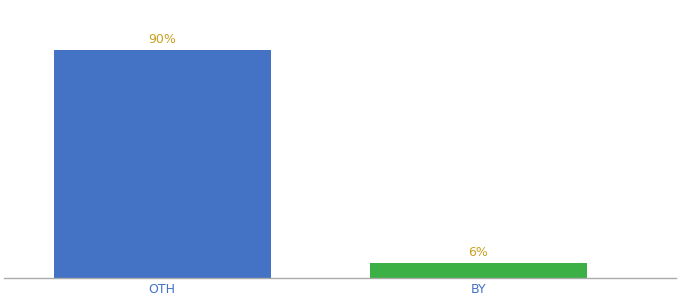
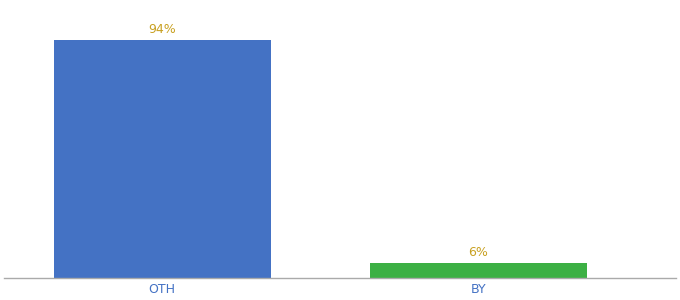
OTH: 90% -> 94%
